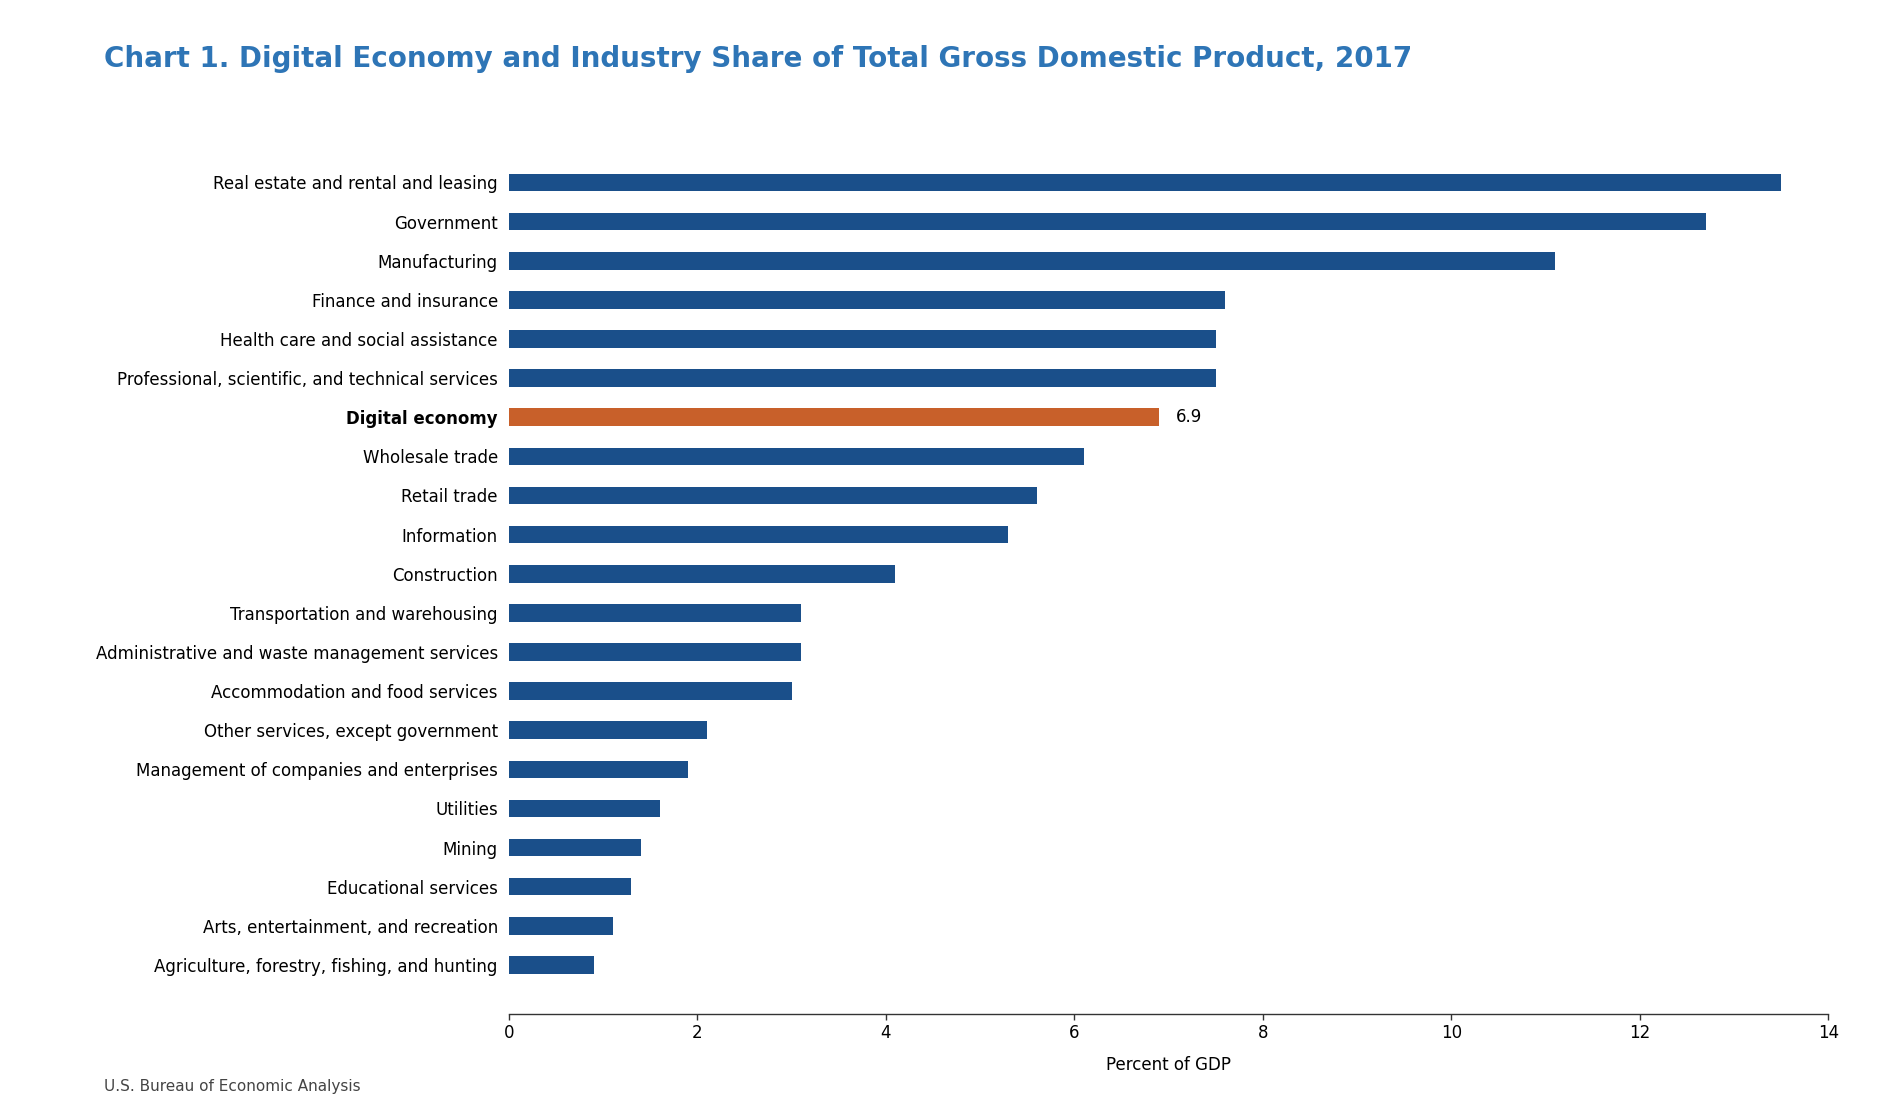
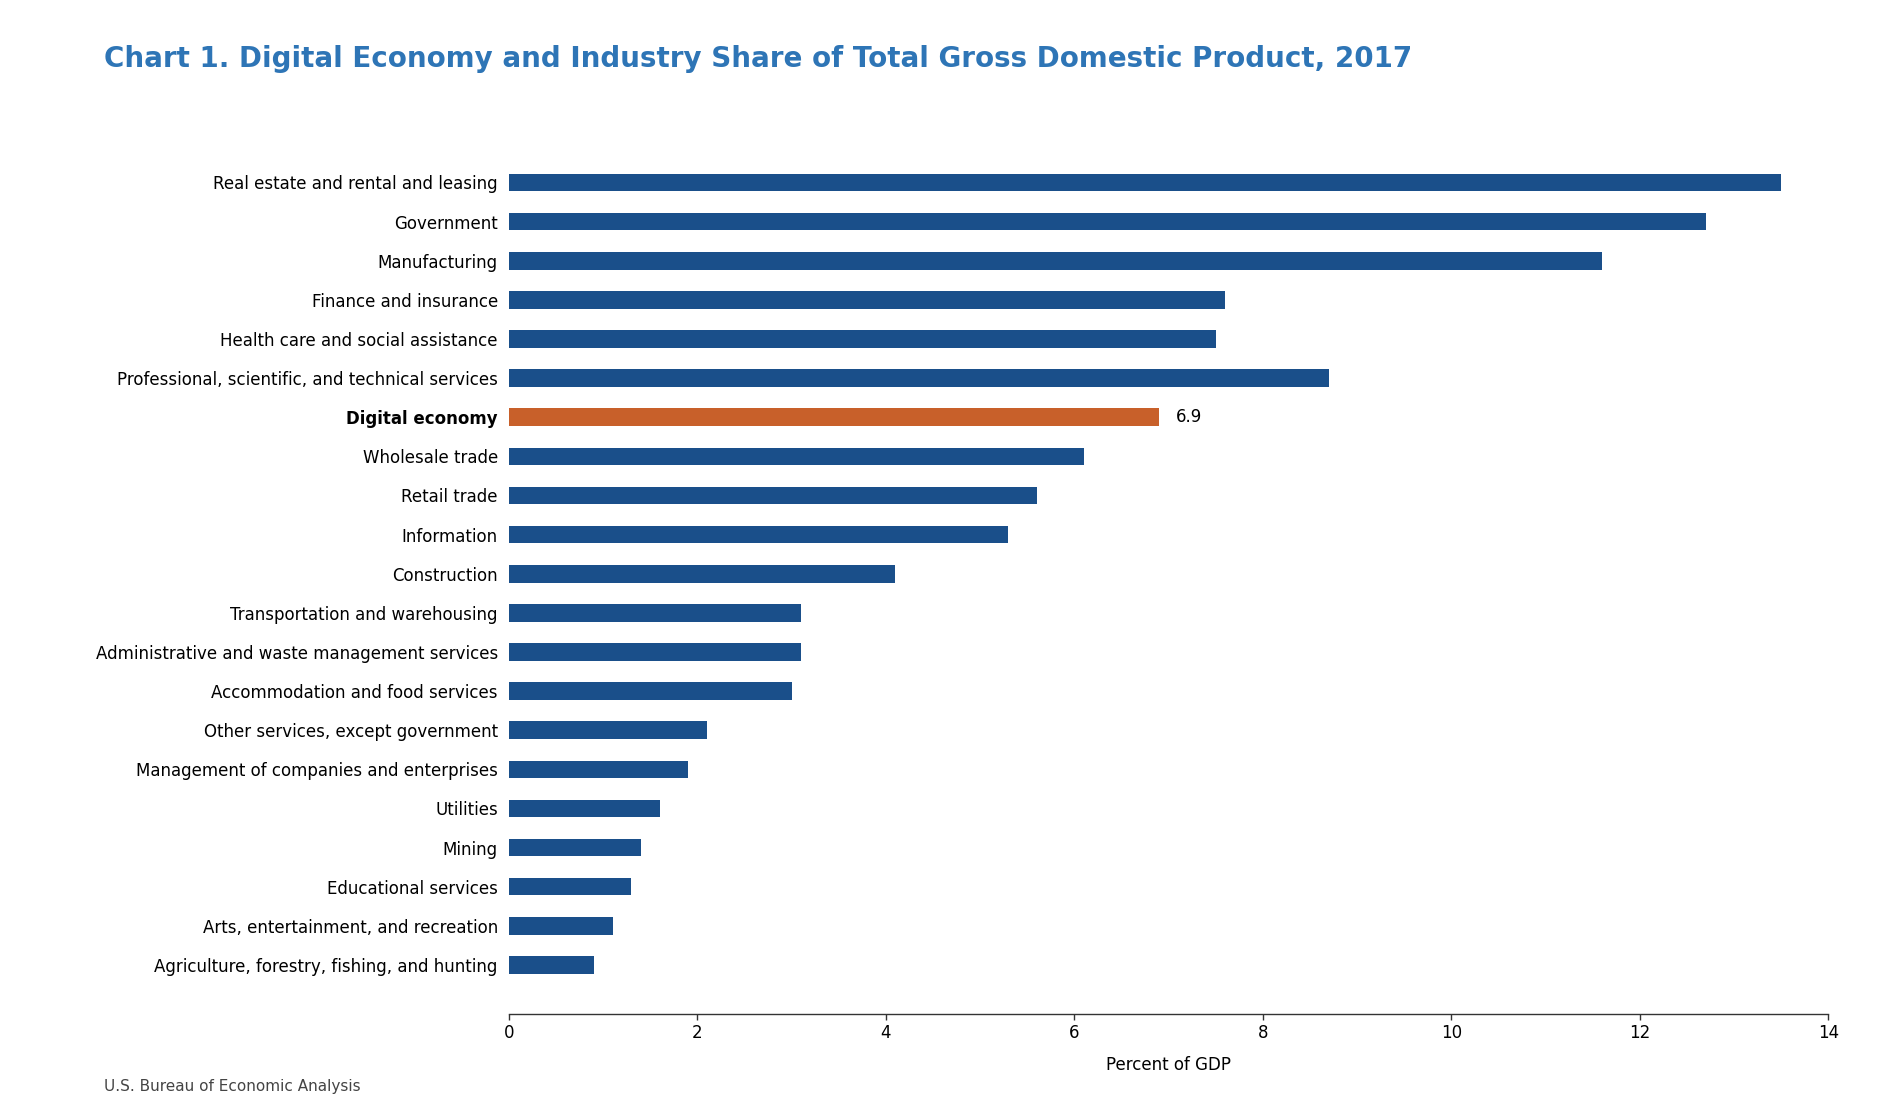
Manufacturing: 11.1 -> 11.6
Professional, scientific, and technical services: 7.5 -> 8.7
